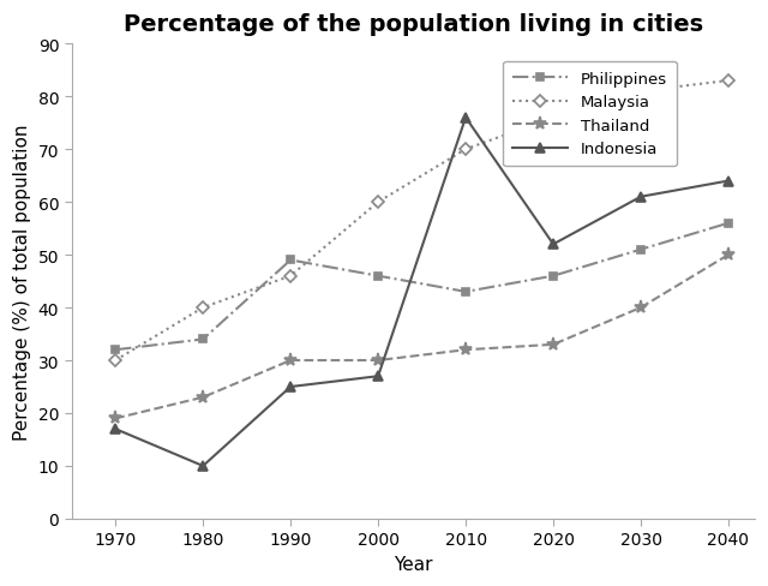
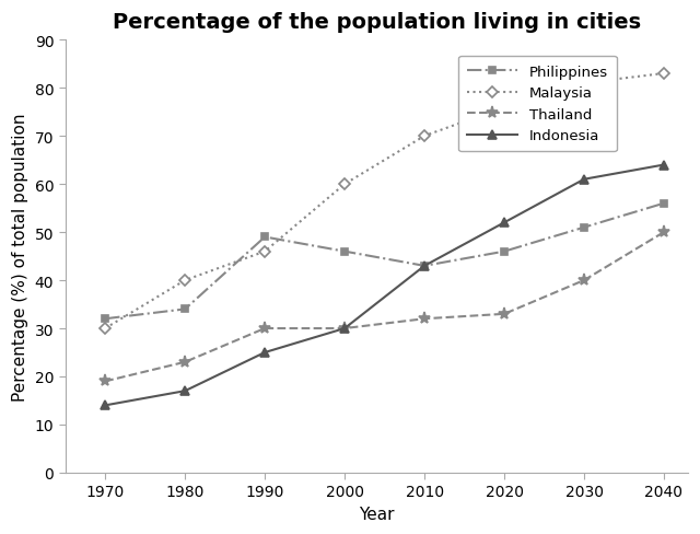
Indonesia/1970: 17 -> 14
Indonesia/1980: 10 -> 17
Indonesia/2000: 27 -> 30
Indonesia/2010: 76 -> 43
